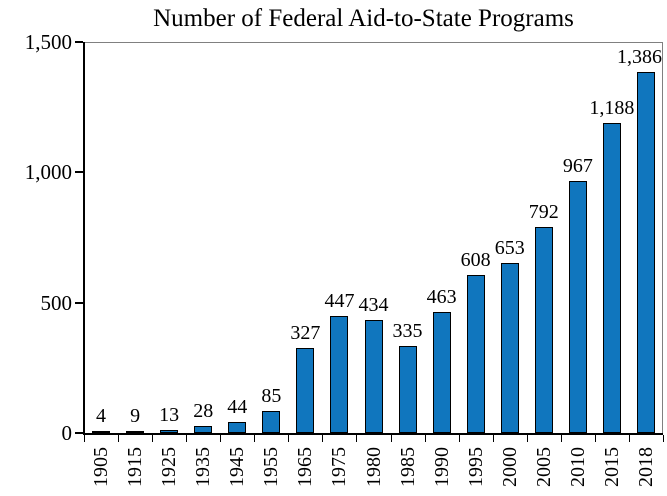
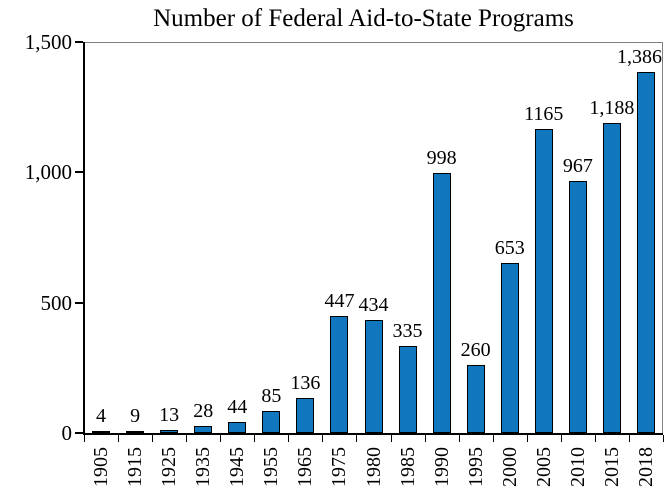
1965: 327 -> 136
1990: 463 -> 998
1995: 608 -> 260
2005: 792 -> 1165
